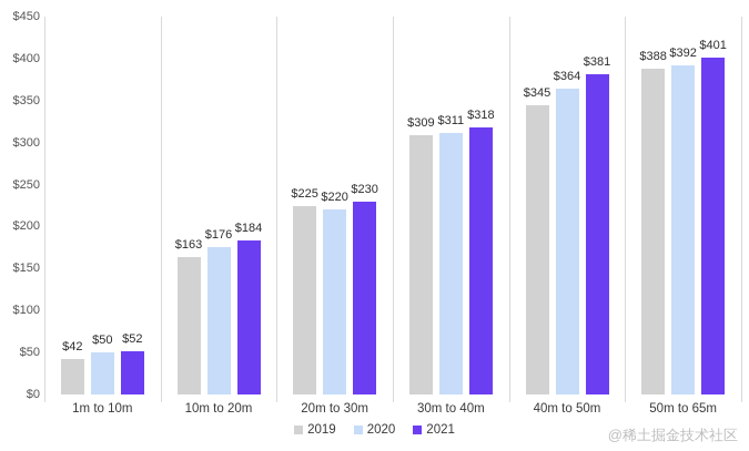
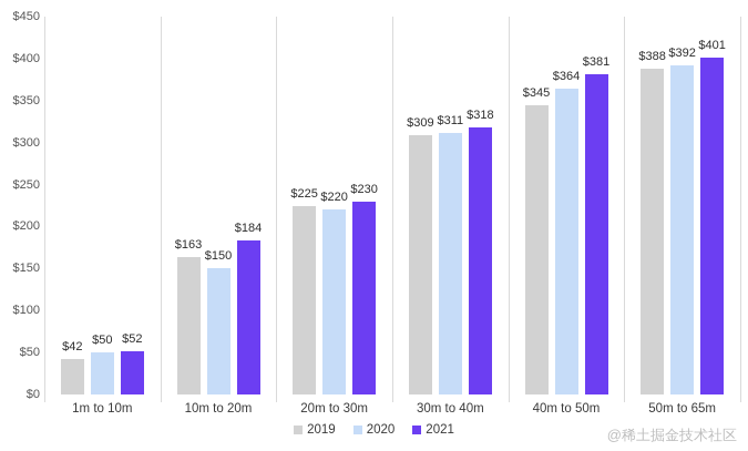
2020/10m to 20m: $176 -> $150
